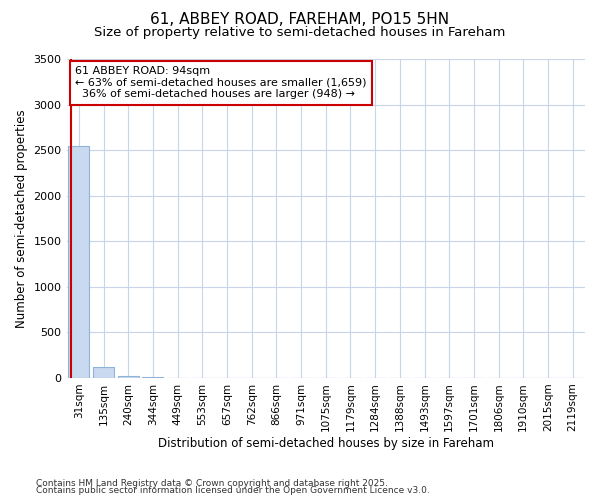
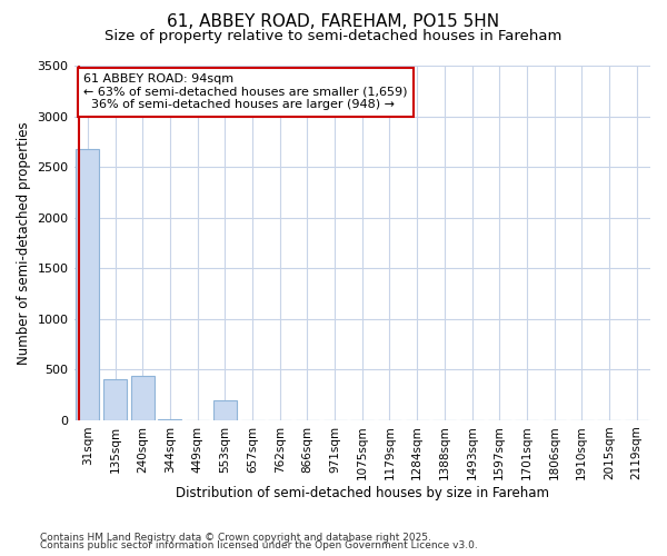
31sqm: 2550 -> 2680
135sqm: 120 -> 400
240sqm: 20 -> 440
553sqm: 0 -> 200
